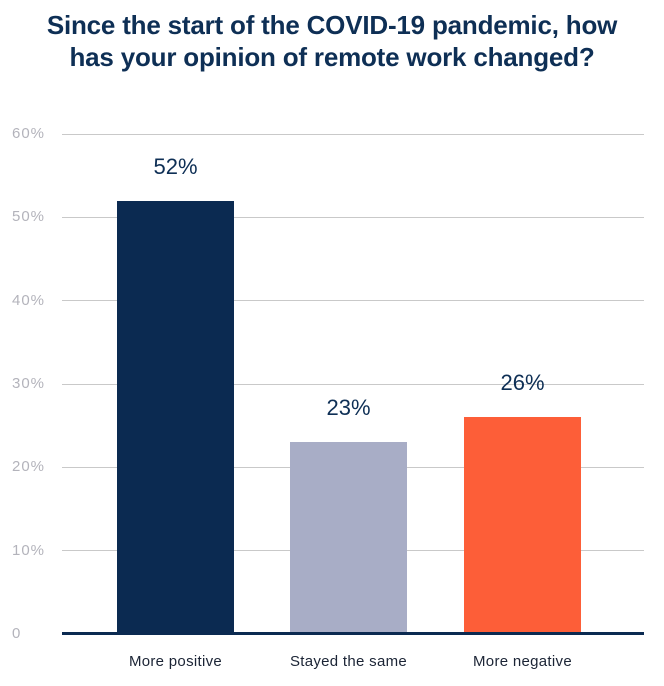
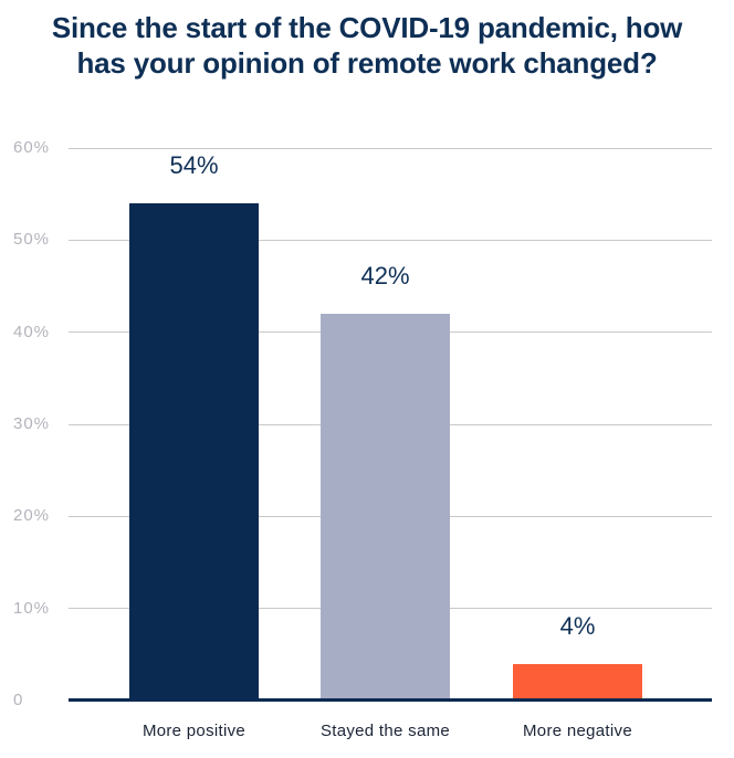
More positive: 52% -> 54%
Stayed the same: 23% -> 42%
More negative: 26% -> 4%
